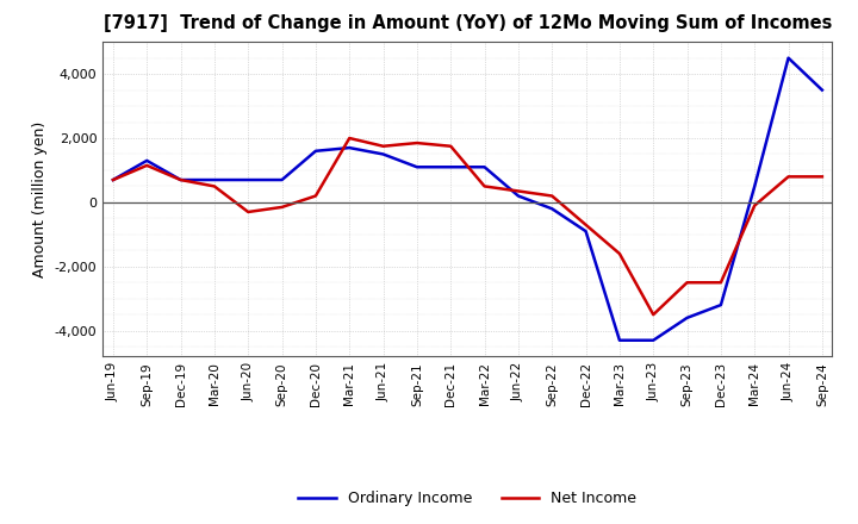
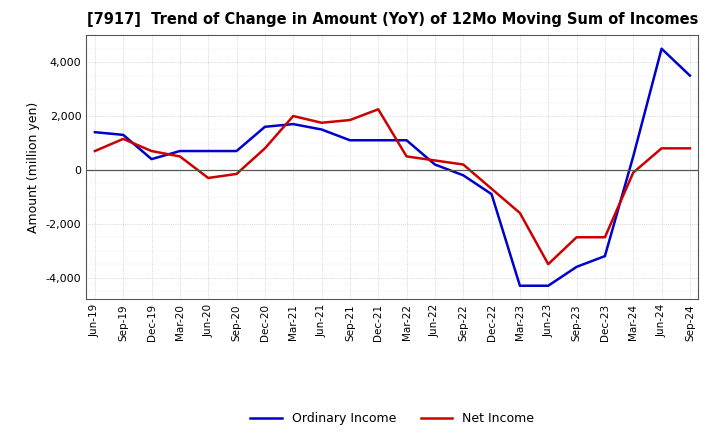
Ordinary Income/Jun-19: 700 -> 1,400
Ordinary Income/Dec-19: 700 -> 400
Net Income/Dec-20: 200 -> 800
Net Income/Dec-21: 1,750 -> 2,250
